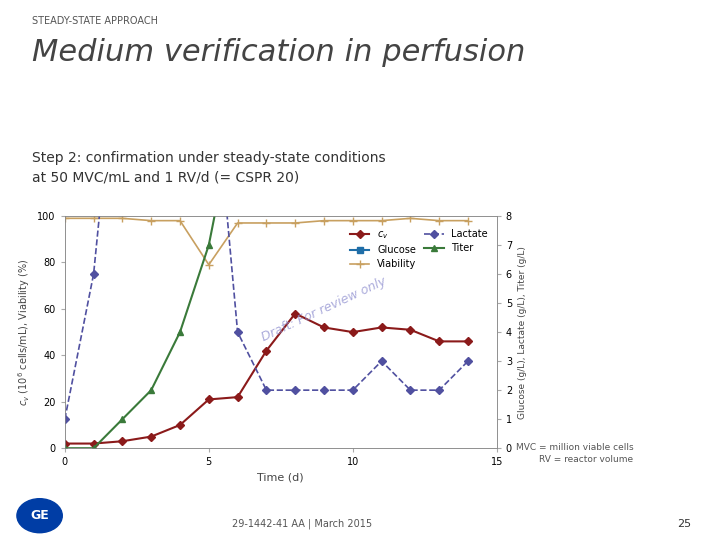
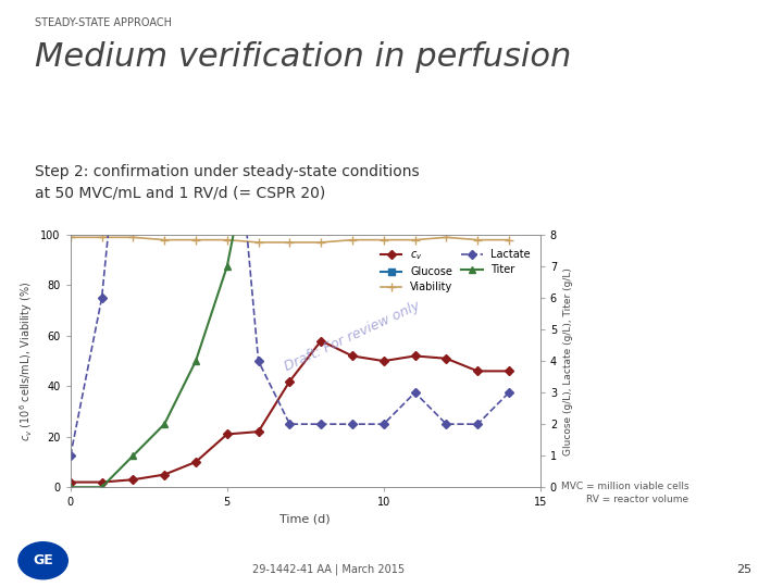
Viability/5: 79 -> 98
